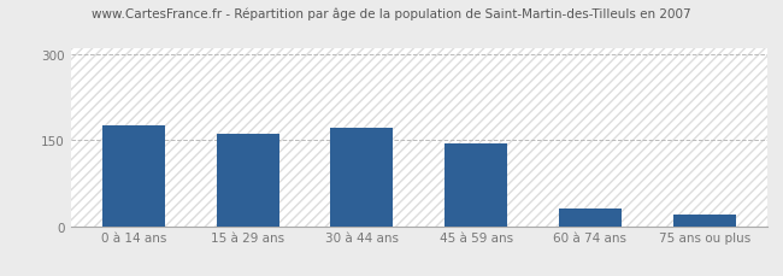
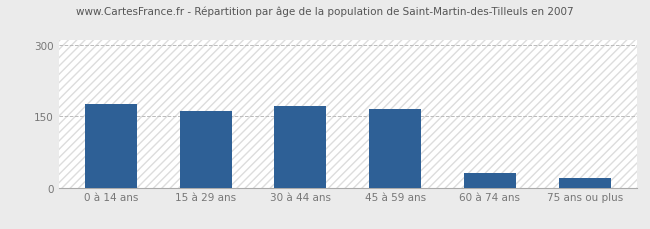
45 à 59 ans: 145 -> 165
